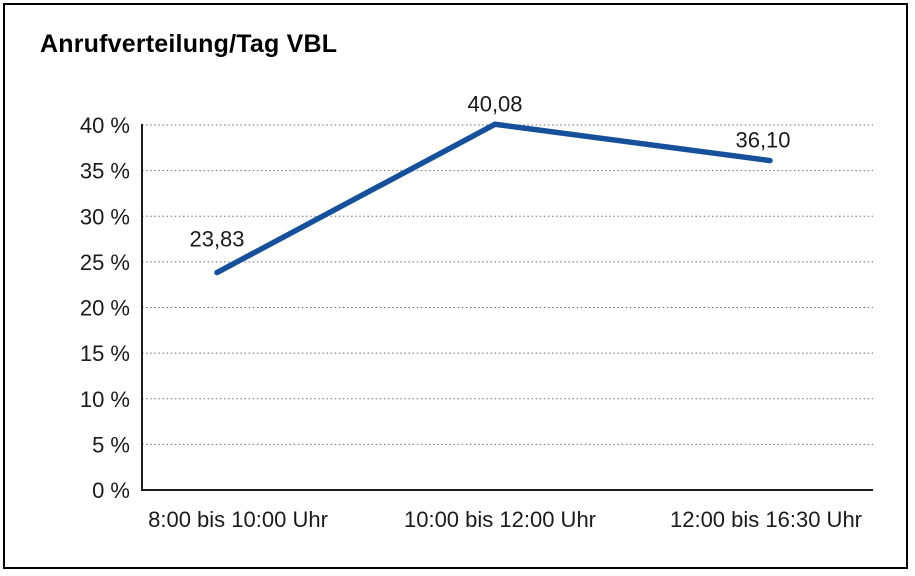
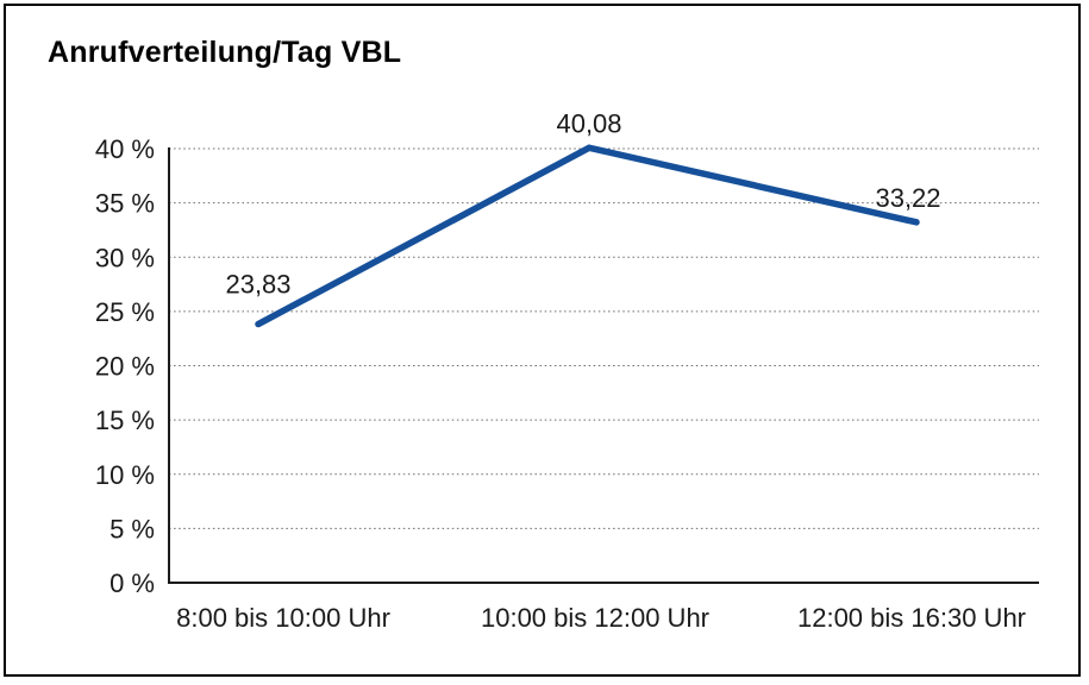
12:00 bis 16:30 Uhr: 36,10 -> 33,22
